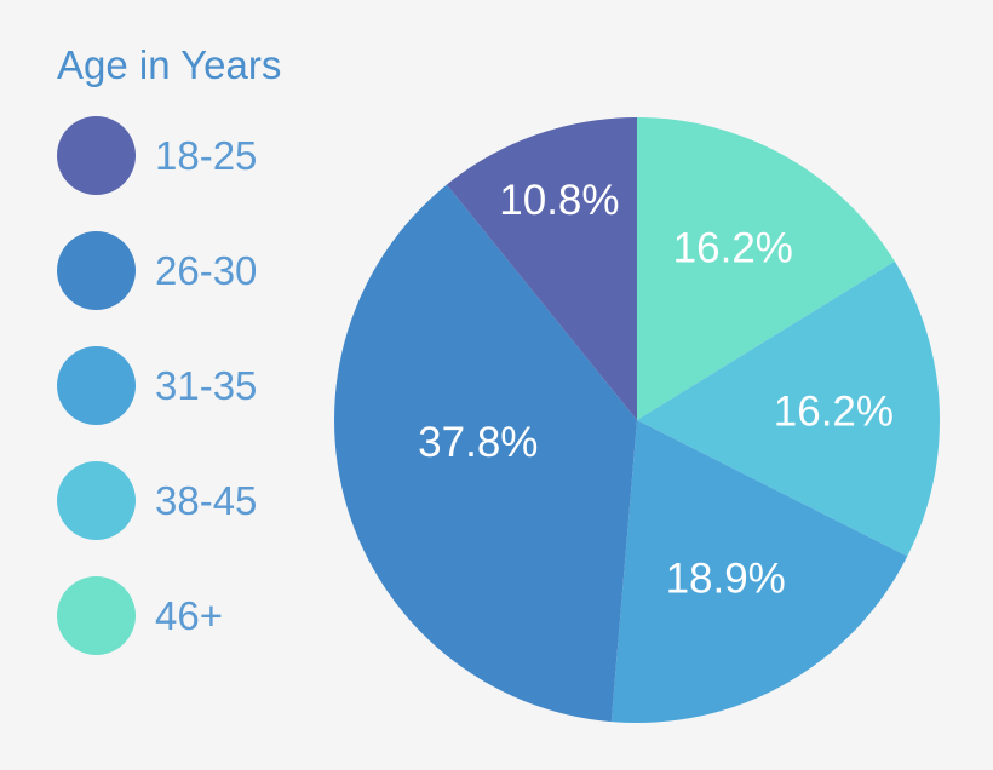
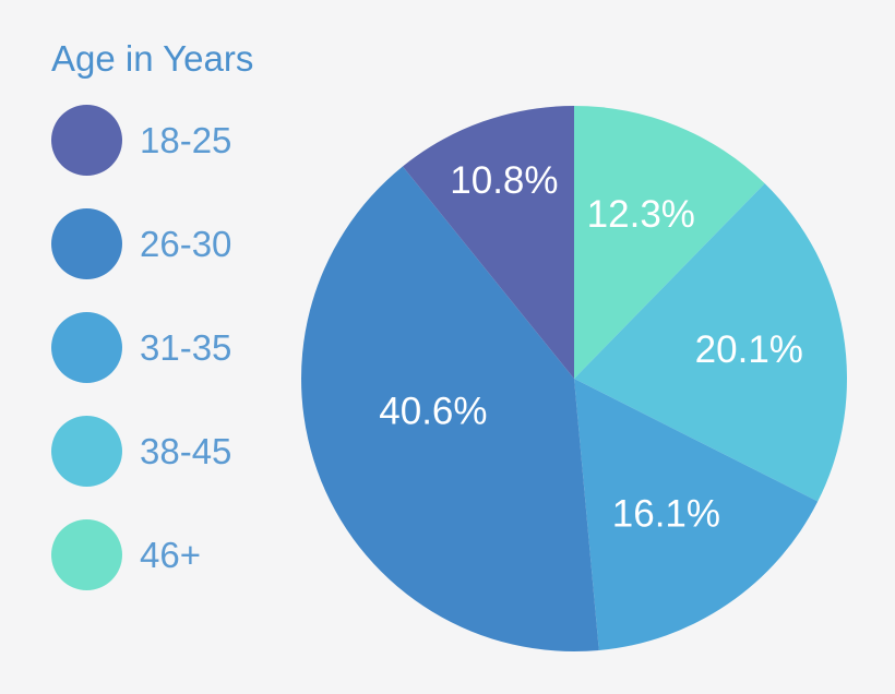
26-30: 37.8% -> 40.6%
31-35: 18.9% -> 16.1%
38-45: 16.2% -> 20.1%
46+: 16.2% -> 12.3%
